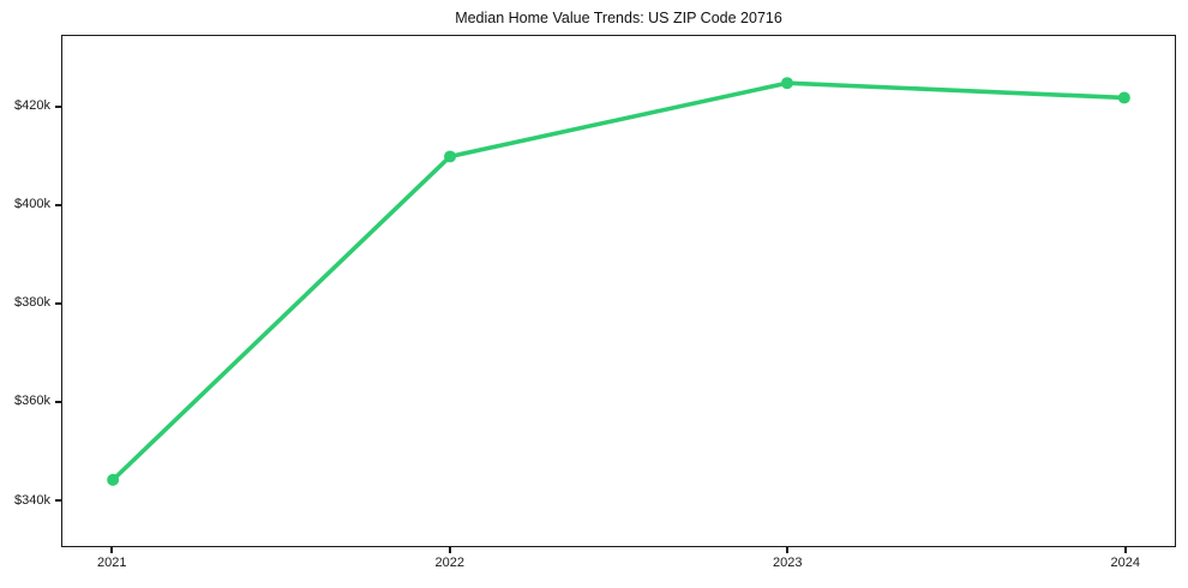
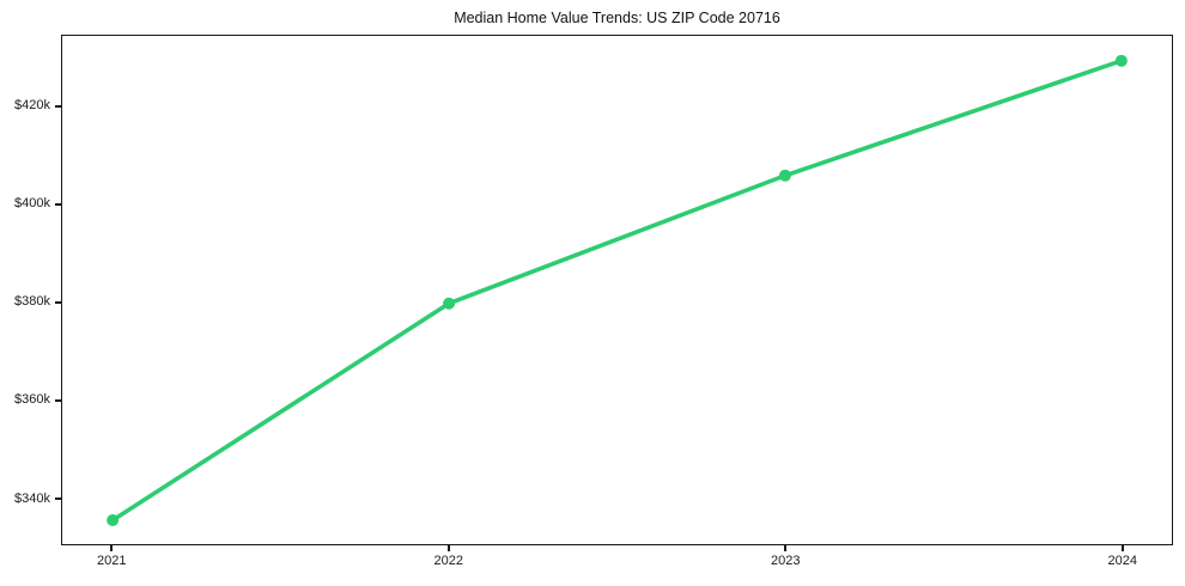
2021: $344k -> $335k
2022: $410k -> $380k
2023: $425k -> $406k
2024: $422k -> $430k
